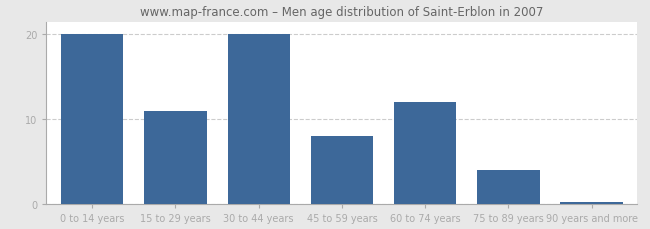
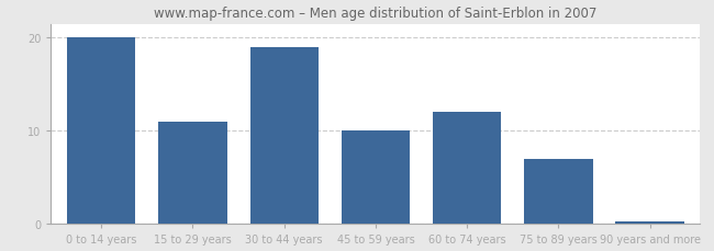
30 to 44 years: 20.0 -> 19.0
45 to 59 years: 8.0 -> 10.0
75 to 89 years: 4.0 -> 7.0
